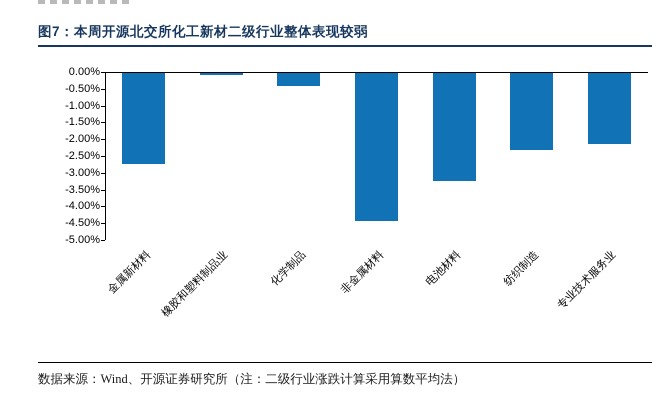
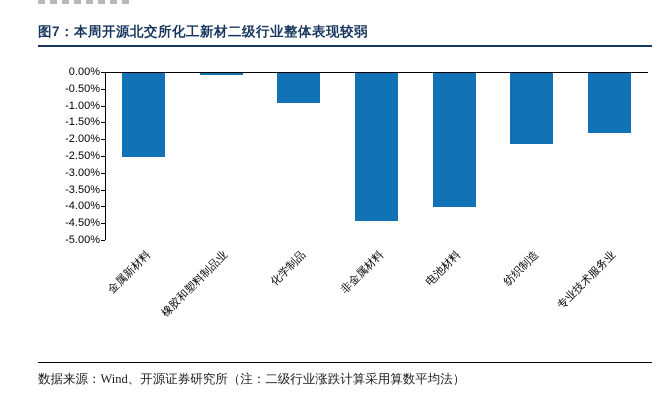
金属新材料: -2.7% -> -2.5%
化学制品: -0.4% -> -0.9%
电池材料: -3.2% -> -4.0%
纺织制造: -2.3% -> -2.1%
专业技术服务业: -2.1% -> -1.8%
